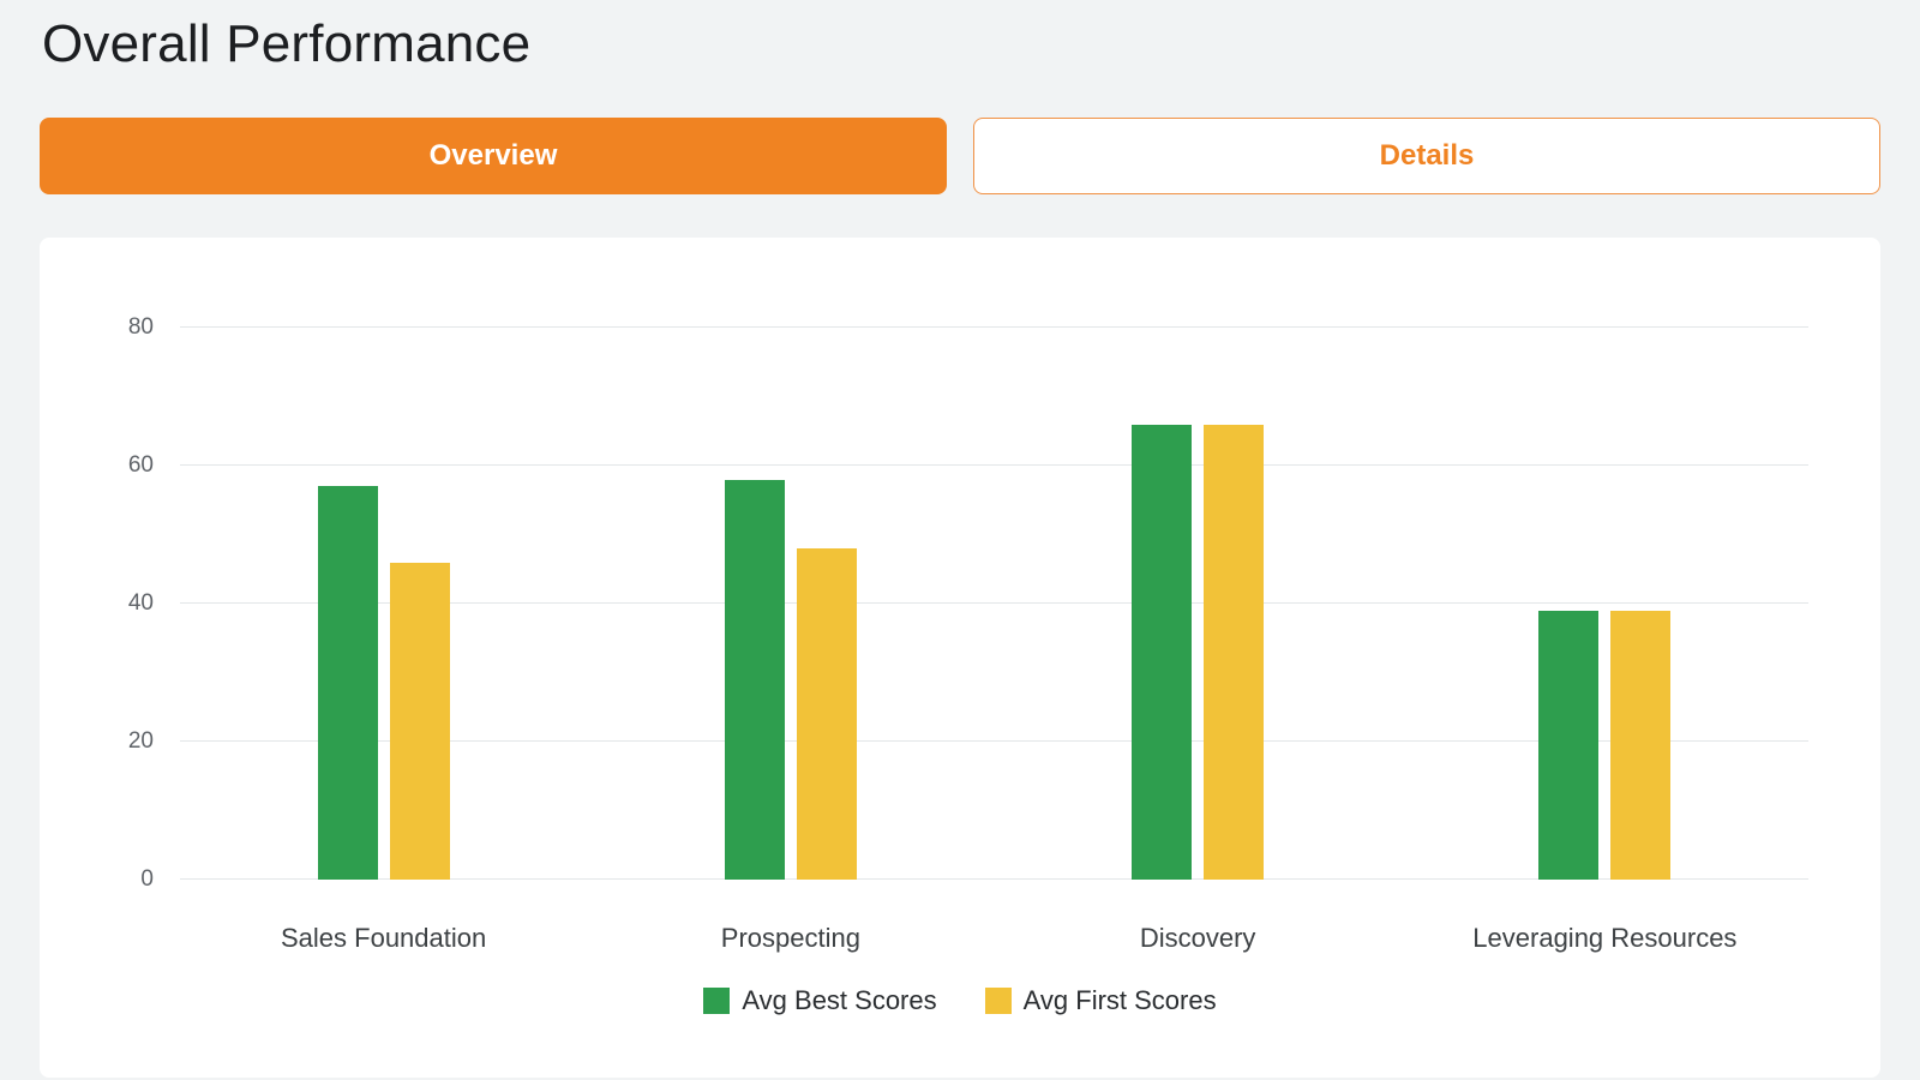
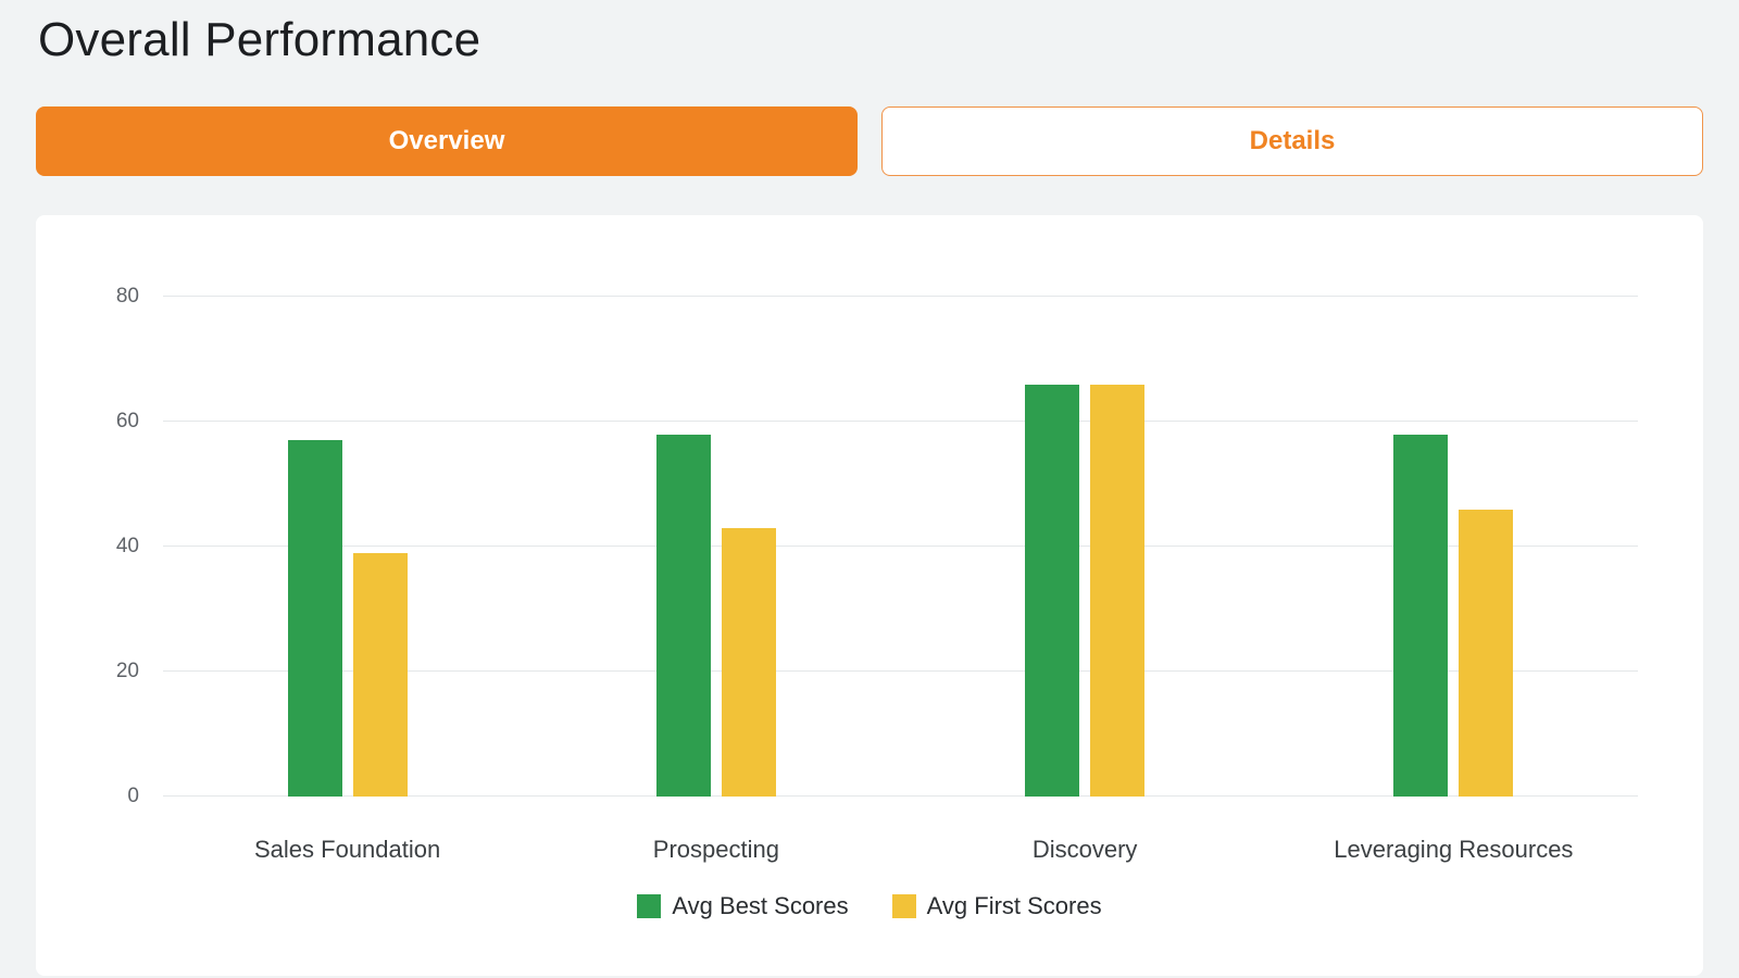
Avg First Scores/Sales Foundation: 46 -> 39
Avg First Scores/Prospecting: 48 -> 43
Avg Best Scores/Leveraging Resources: 39 -> 58
Avg First Scores/Leveraging Resources: 39 -> 46
